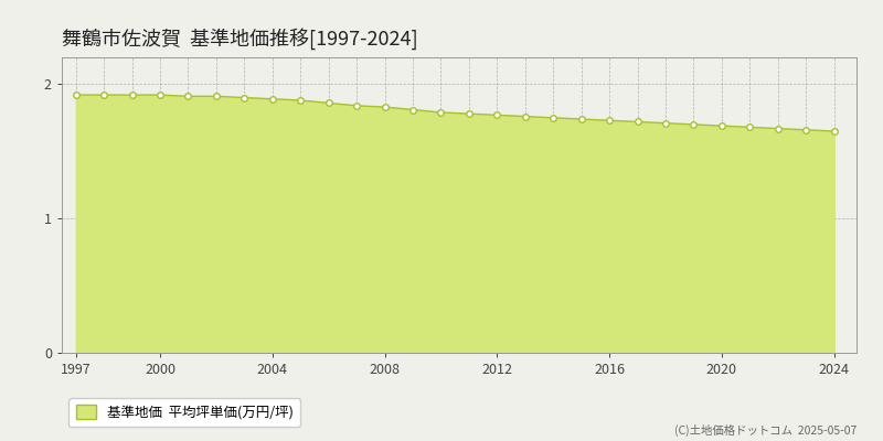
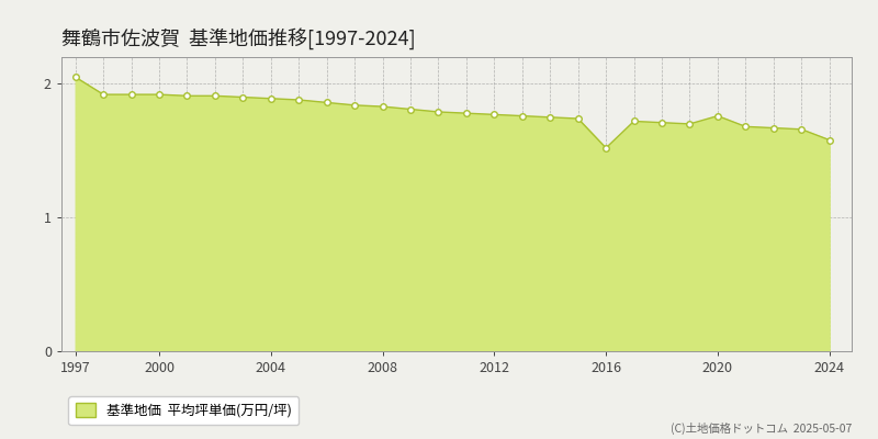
1997: 1.92 -> 2.05
2016: 1.73 -> 1.52
2020: 1.69 -> 1.76
2024: 1.65 -> 1.58
